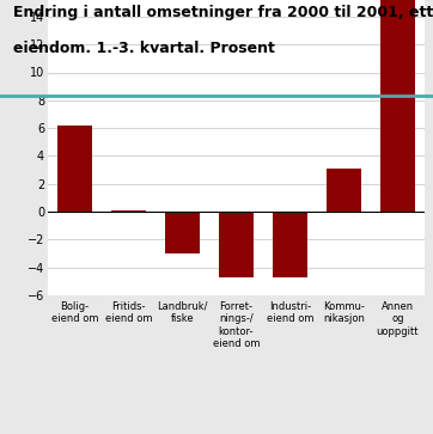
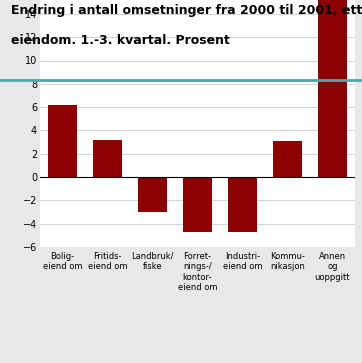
Fritids- eiend om: 0.1 -> 3.2
